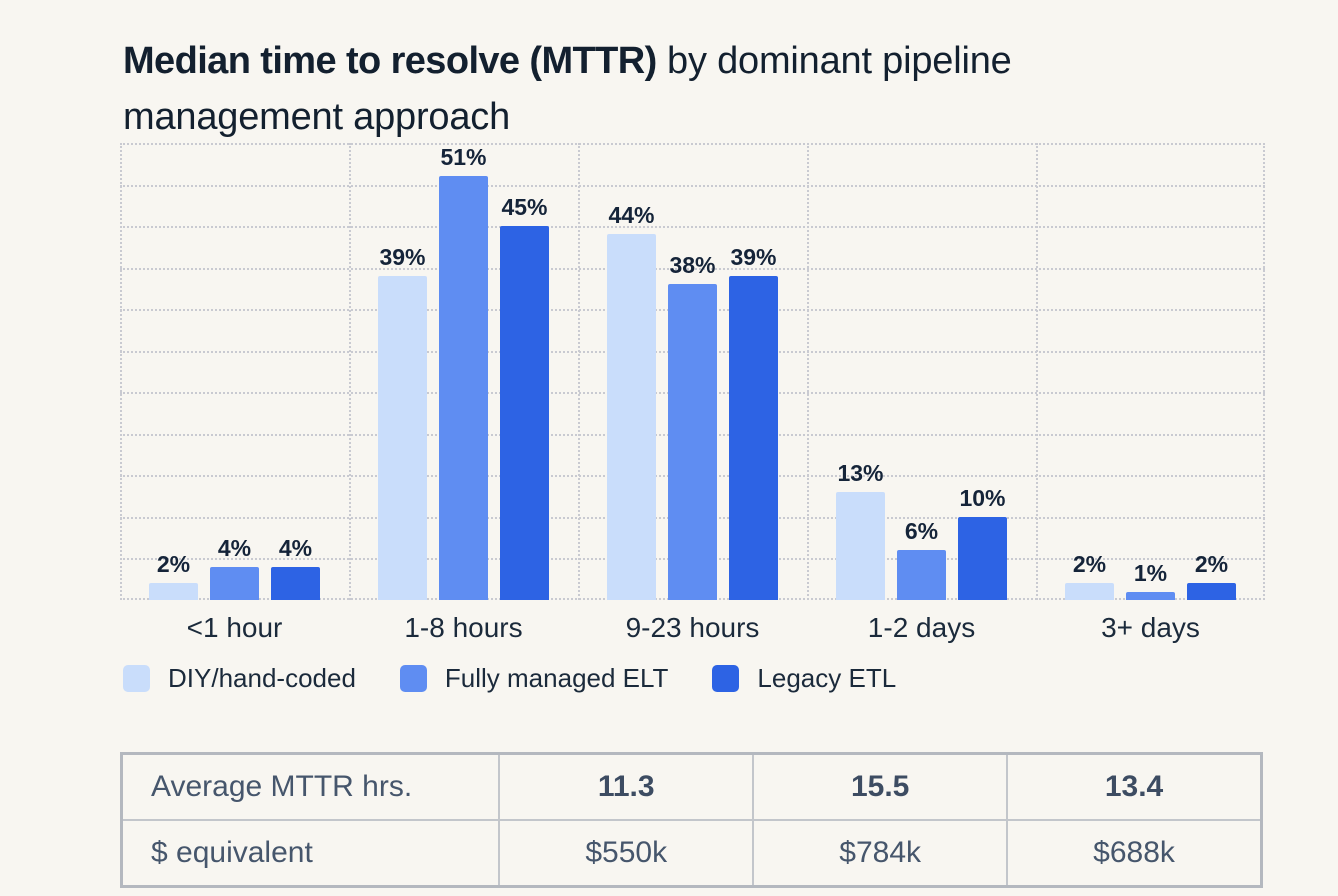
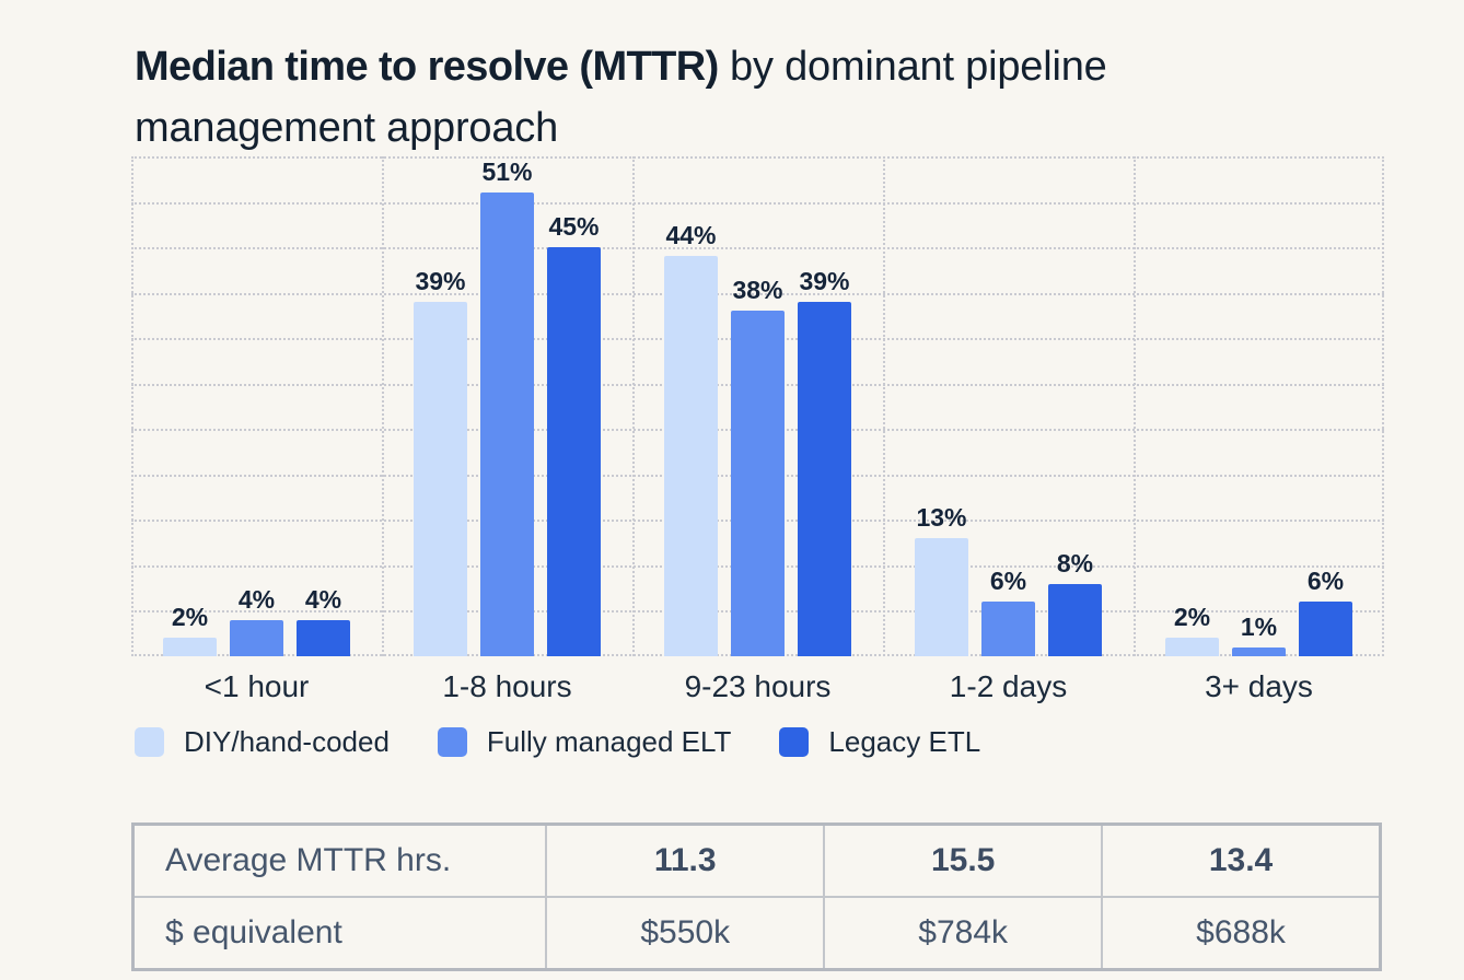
Legacy ETL/1-2 days: 10% -> 8%
Legacy ETL/3+ days: 2% -> 6%
